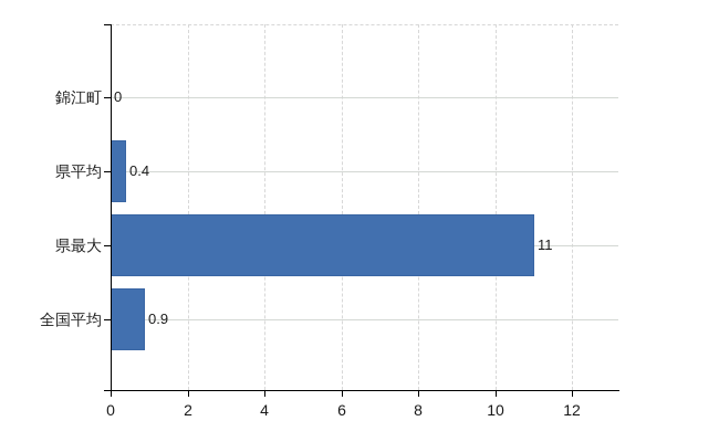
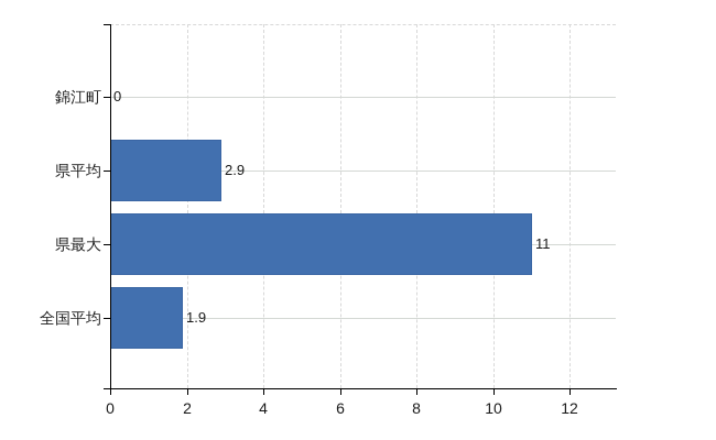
県平均: 0.4 -> 2.9
全国平均: 0.9 -> 1.9
